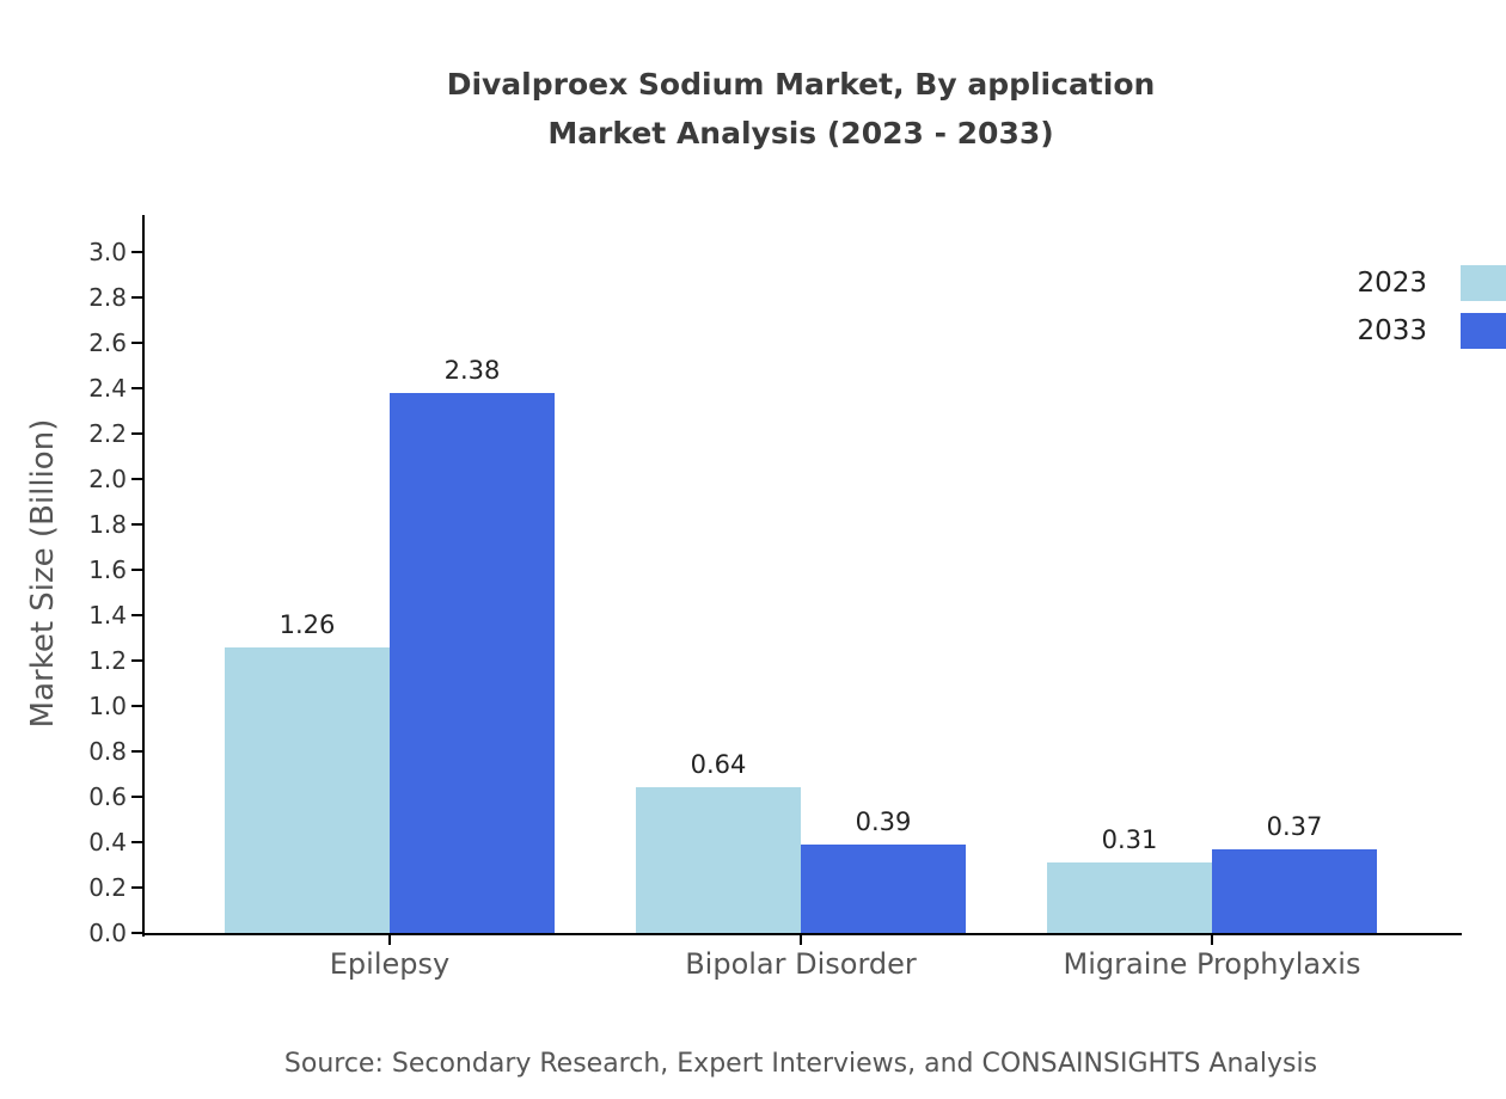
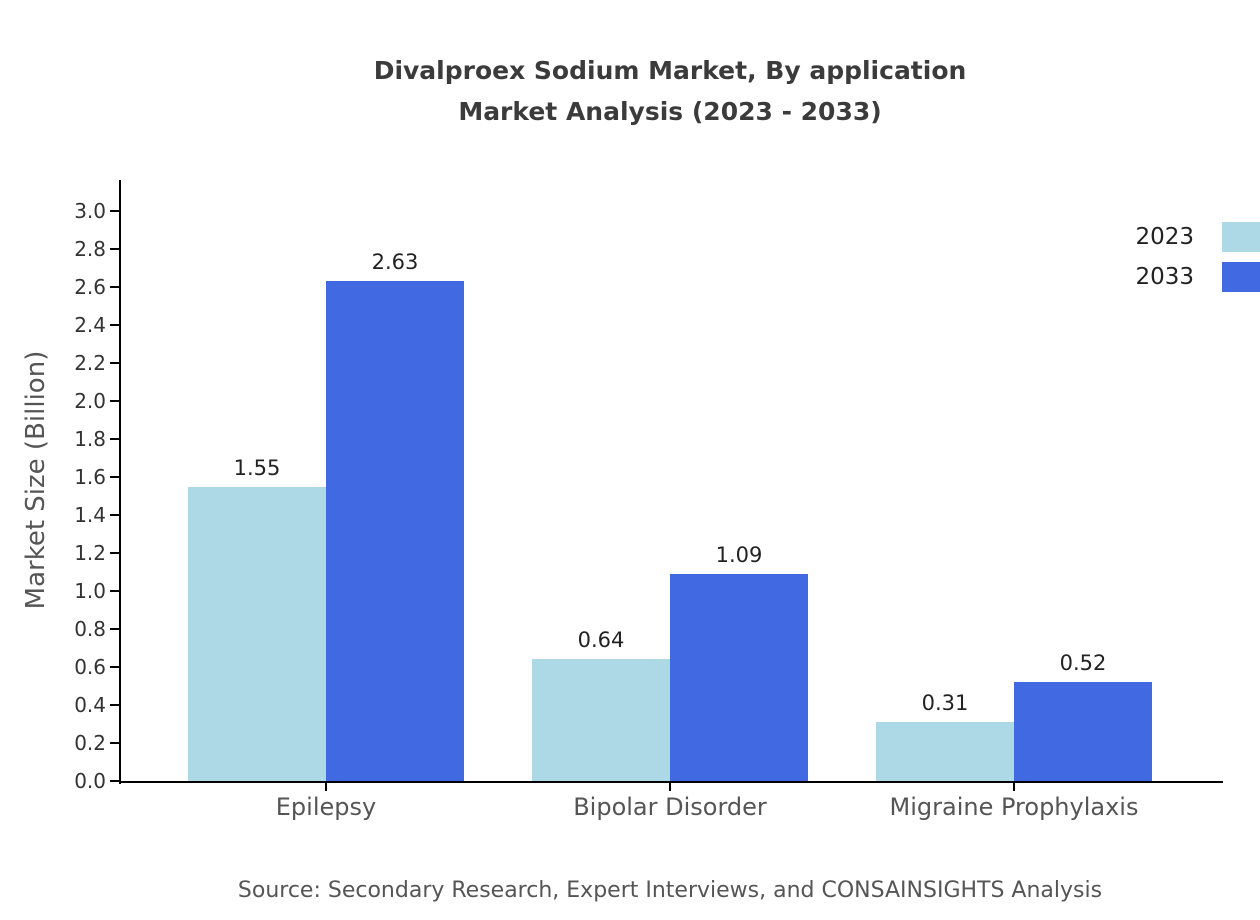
2023/Epilepsy: 1.26 -> 1.55
2033/Epilepsy: 2.38 -> 2.63
2033/Bipolar Disorder: 0.39 -> 1.09
2033/Migraine Prophylaxis: 0.37 -> 0.52
